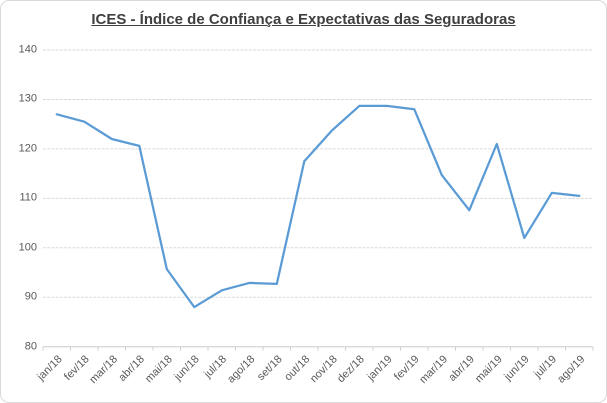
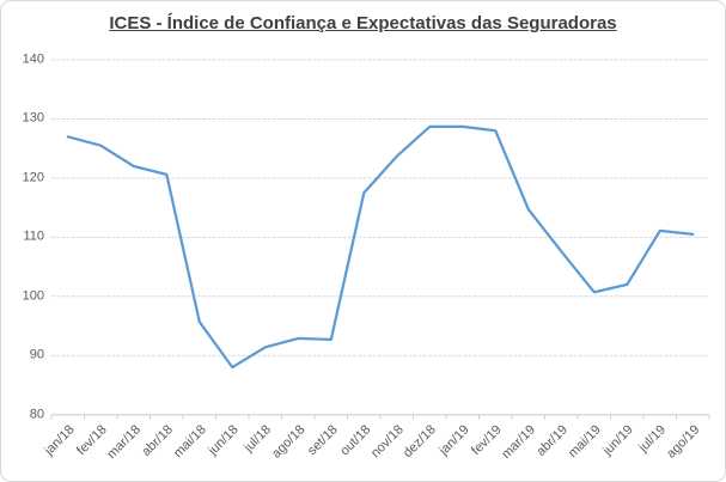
mai/19: 121 -> 101
